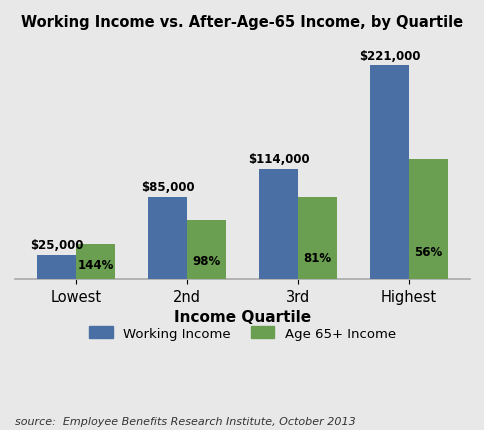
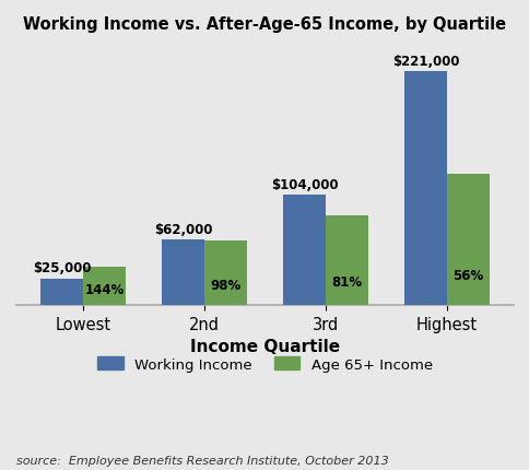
Working Income/2nd: $85,000 -> $62,000
Working Income/3rd: $114,000 -> $104,000
